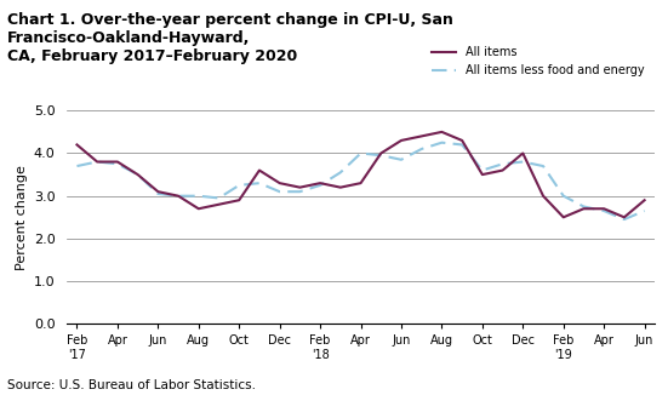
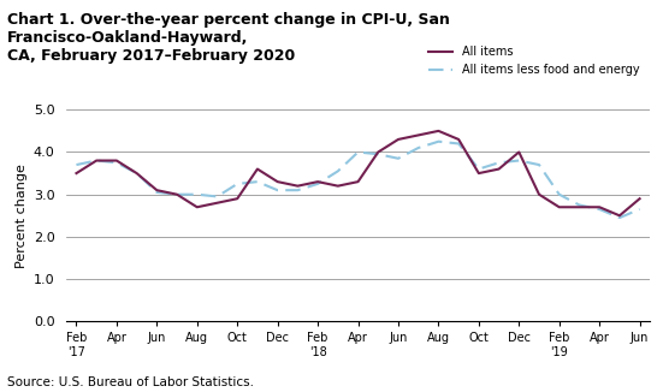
All items/Feb '17: 4.2 -> 3.5
All items/Feb '19: 2.5 -> 2.7
